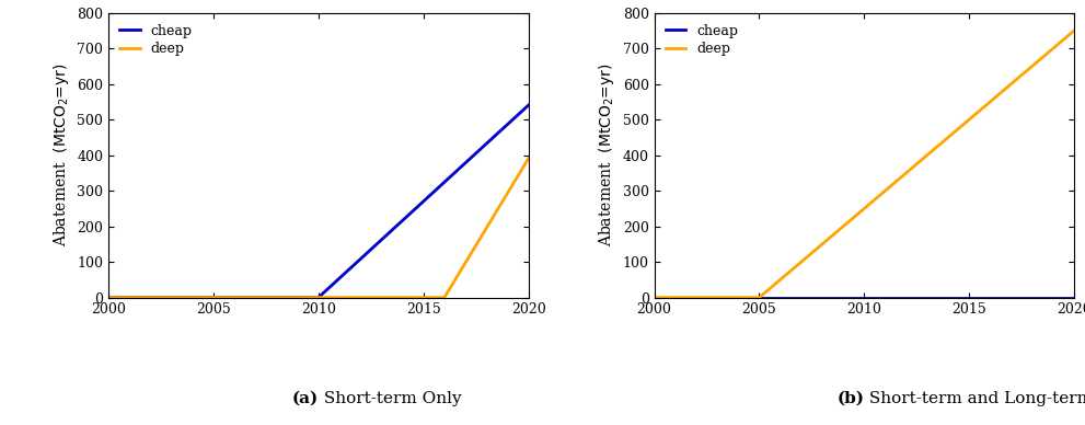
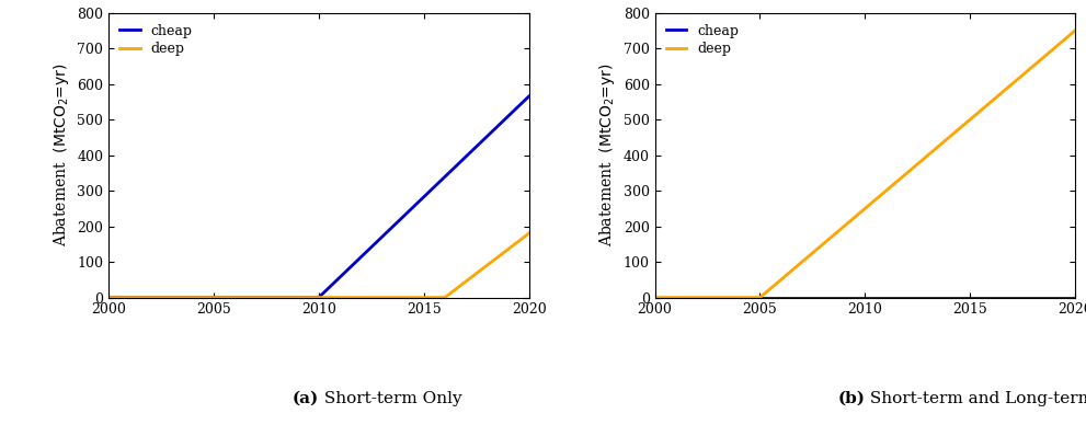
cheap/2020: 540 -> 565
deep/2020: 390 -> 180
